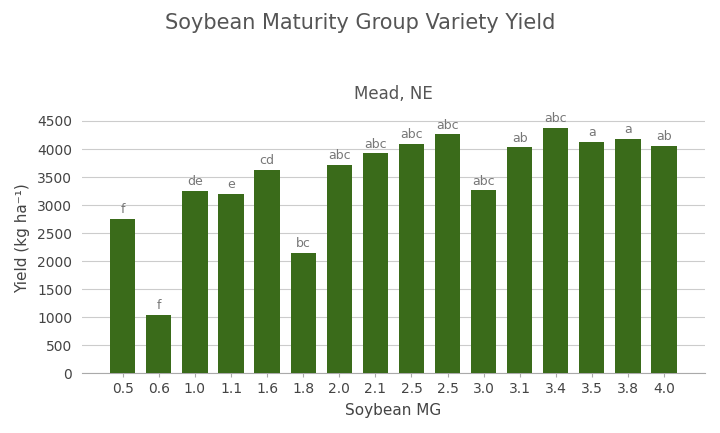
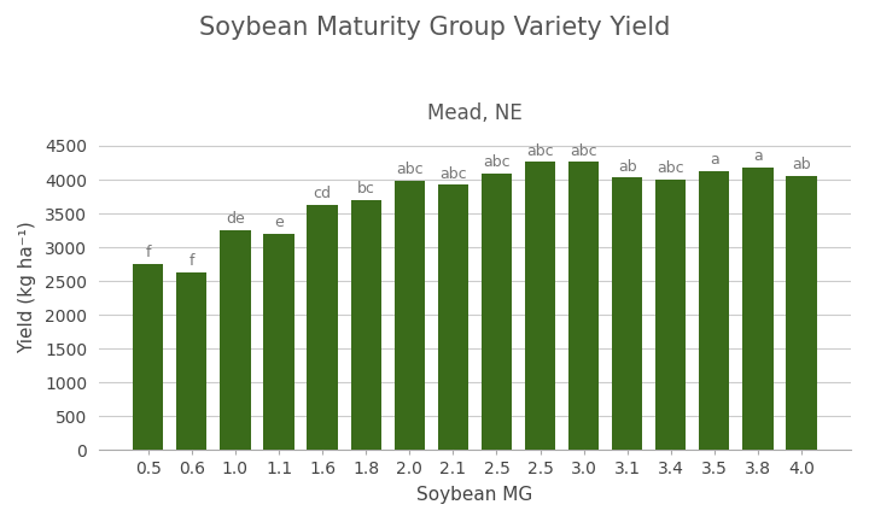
0.6: 1040 -> 2620
1.8: 2140 -> 3700
2.0: 3720 -> 3980
3.0: 3260 -> 4260
3.4: 4380 -> 4000
